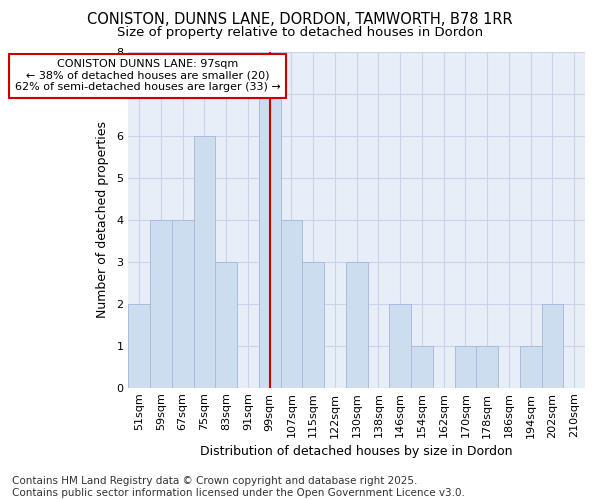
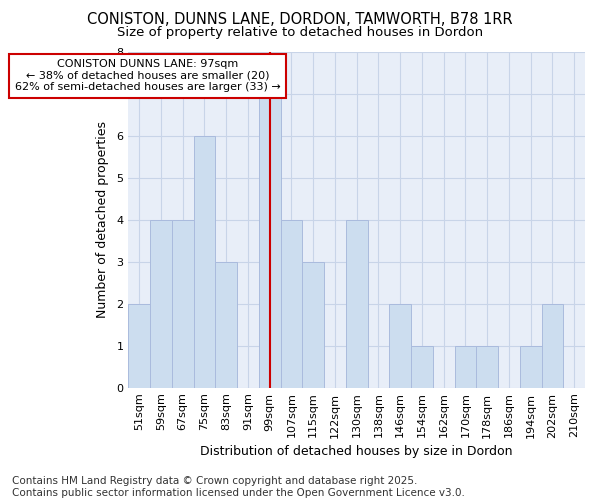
130sqm: 3 -> 4
